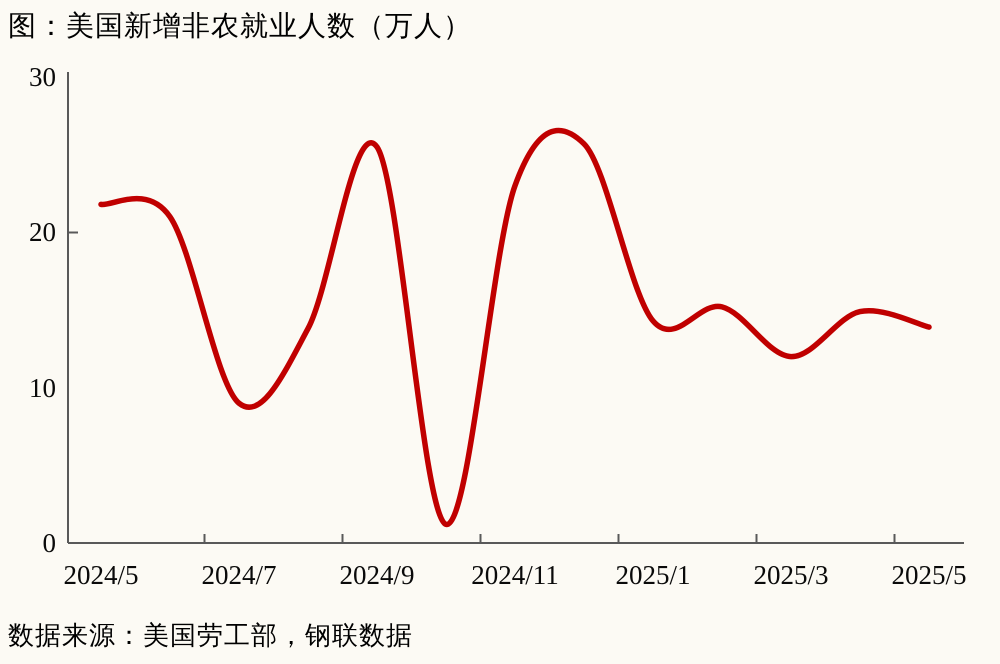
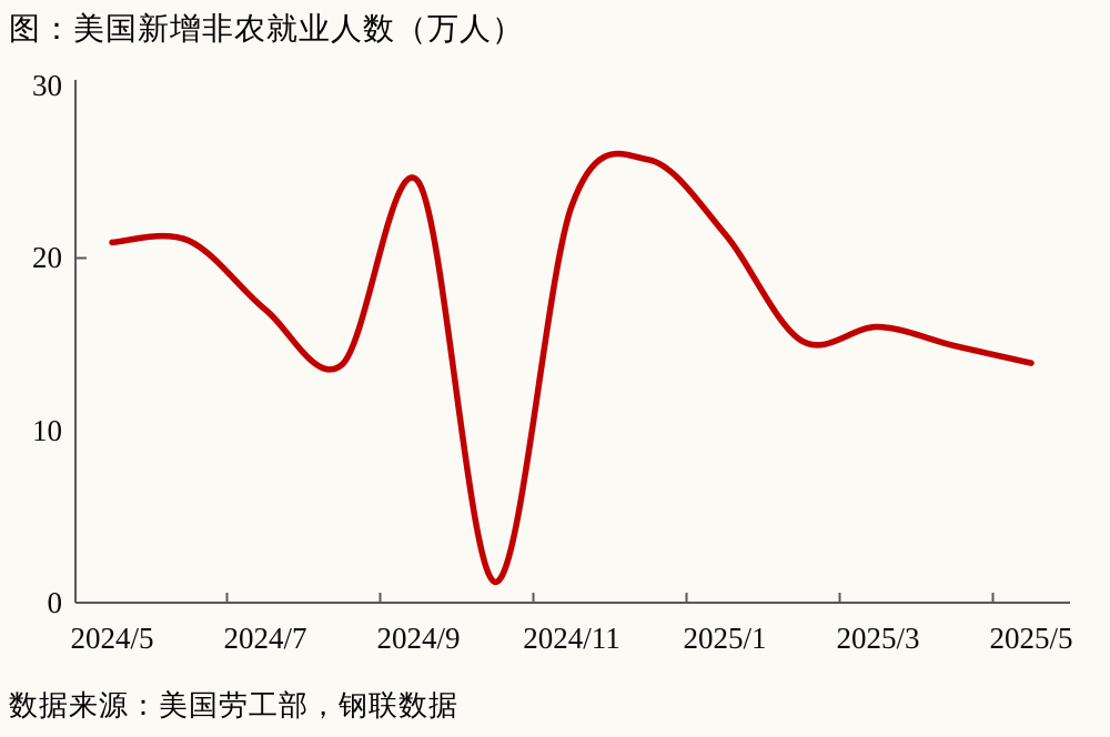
2024/5: 21.8 -> 20.9
2024/7: 9.0 -> 17.0
2024/9: 25.5 -> 24.4
2025/1: 14.3 -> 21.4
2025/3: 12.0 -> 16.0
